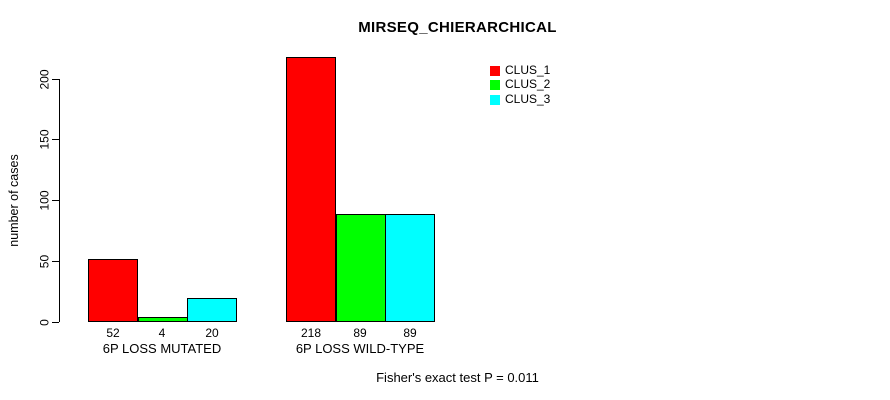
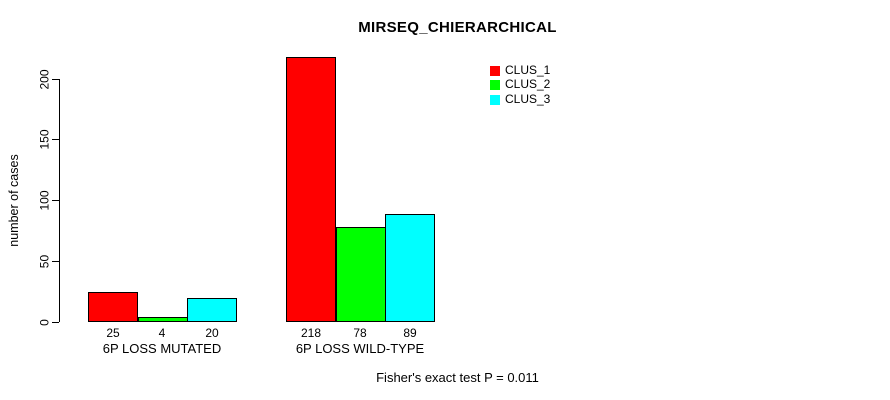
CLUS_1/6P LOSS MUTATED: 52 -> 25
CLUS_2/6P LOSS WILD-TYPE: 89 -> 78
